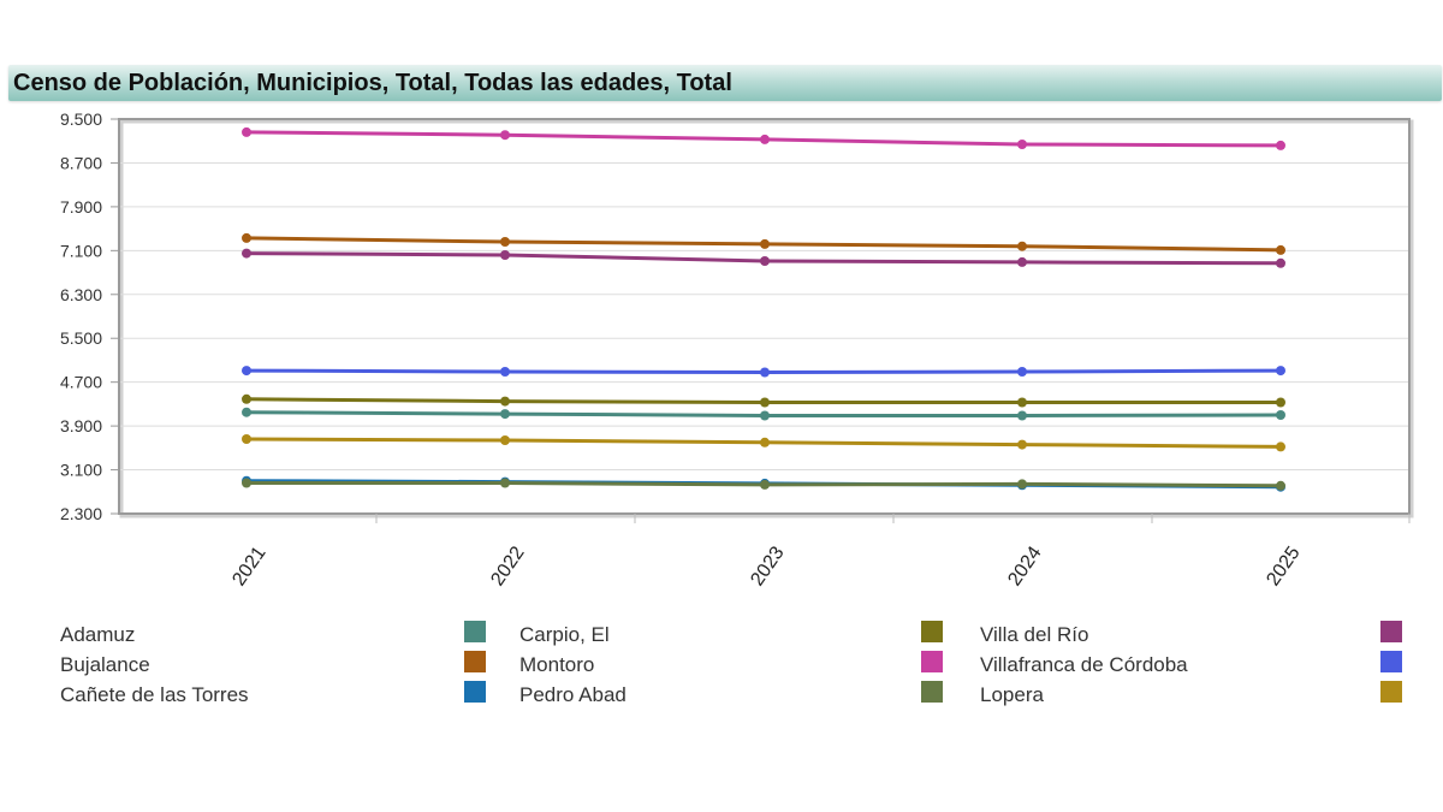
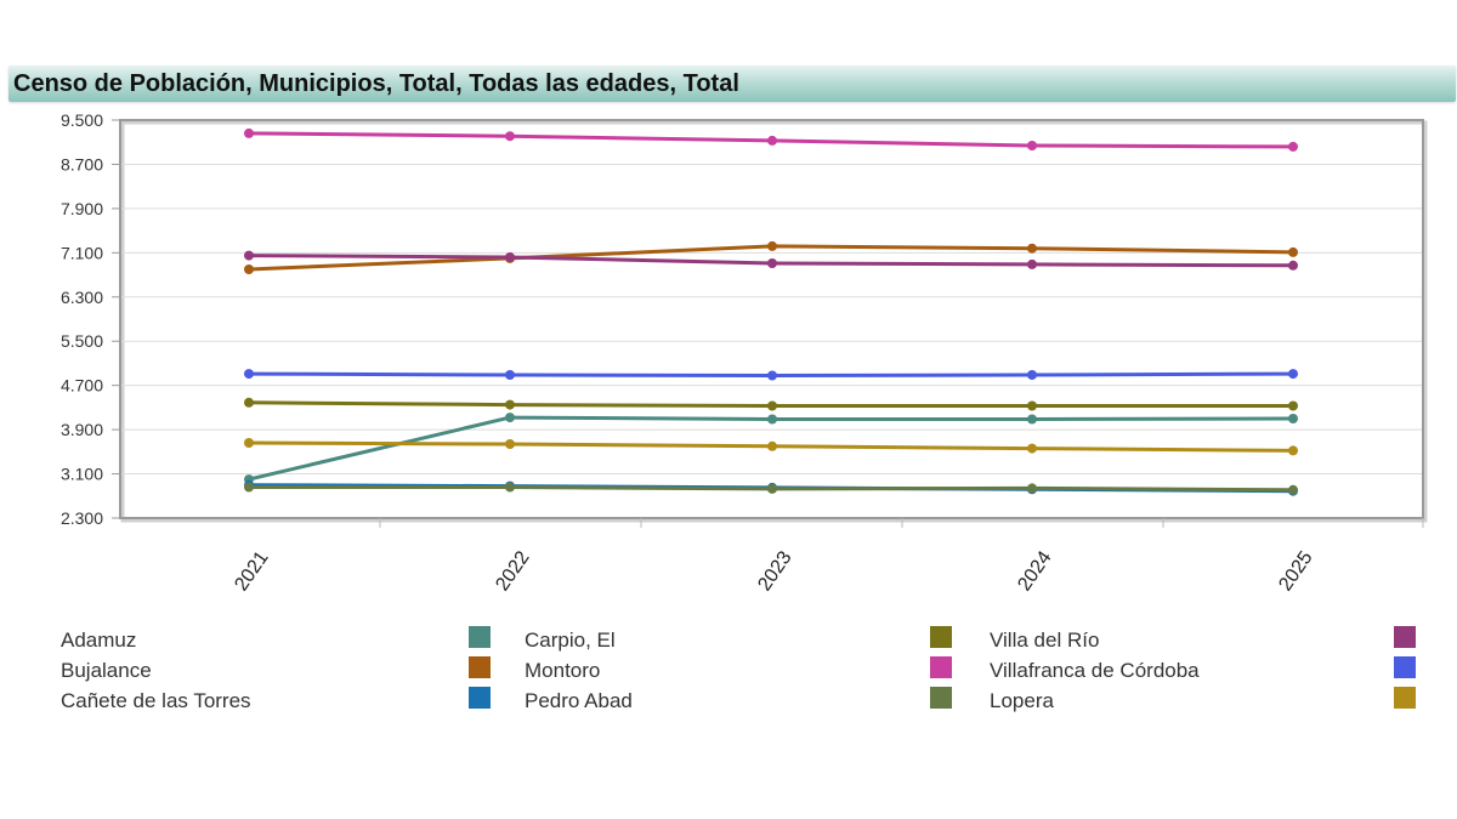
Adamuz/2021: 4200 -> 3000
Bujalance/2021: 7300 -> 6800
Bujalance/2022: 7300 -> 7000
